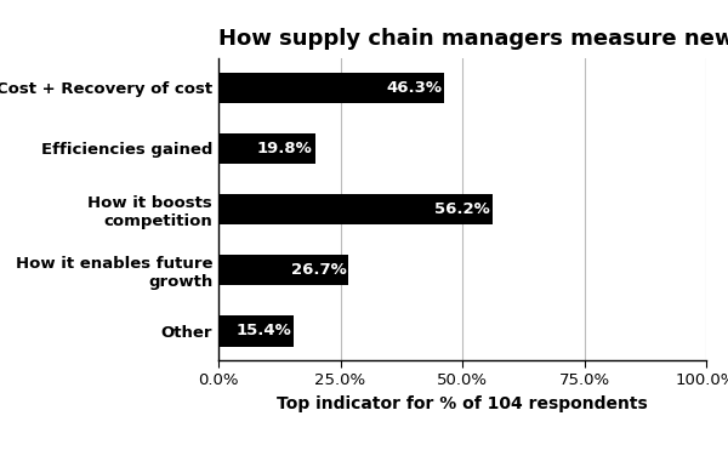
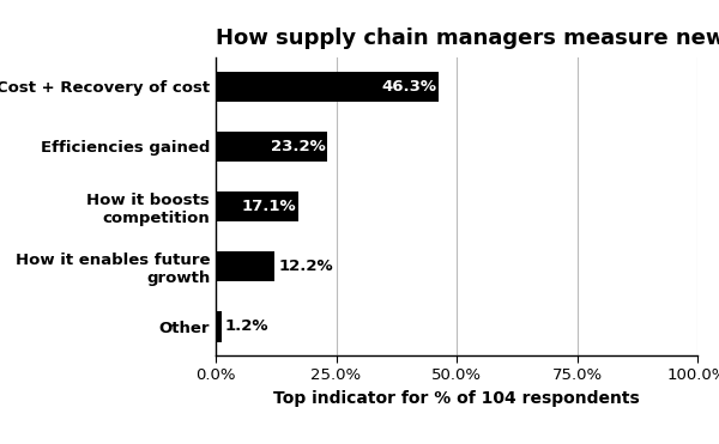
Efficiencies gained: 19.8% -> 23.2%
How it boosts competition: 56.2% -> 17.1%
How it enables future growth: 26.7% -> 12.2%
Other: 15.4% -> 1.2%
